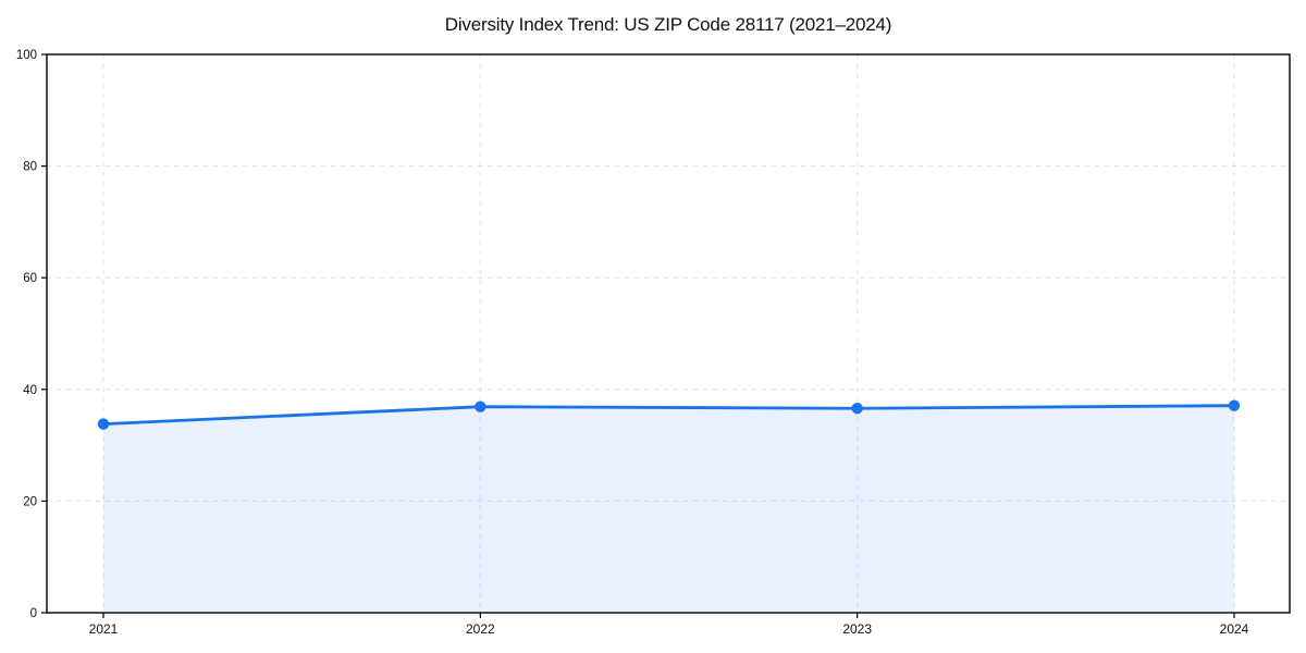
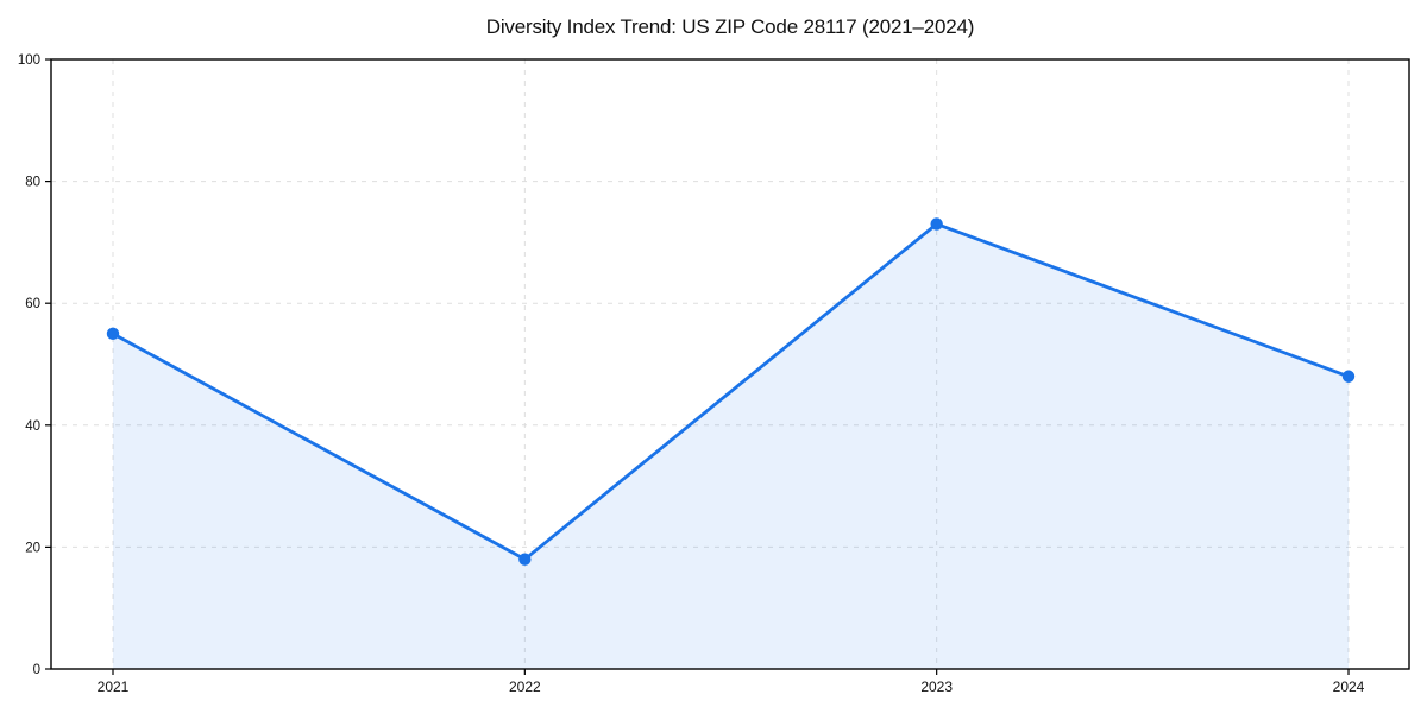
2021: 34 -> 55
2022: 37 -> 18
2023: 37 -> 73
2024: 37 -> 48
